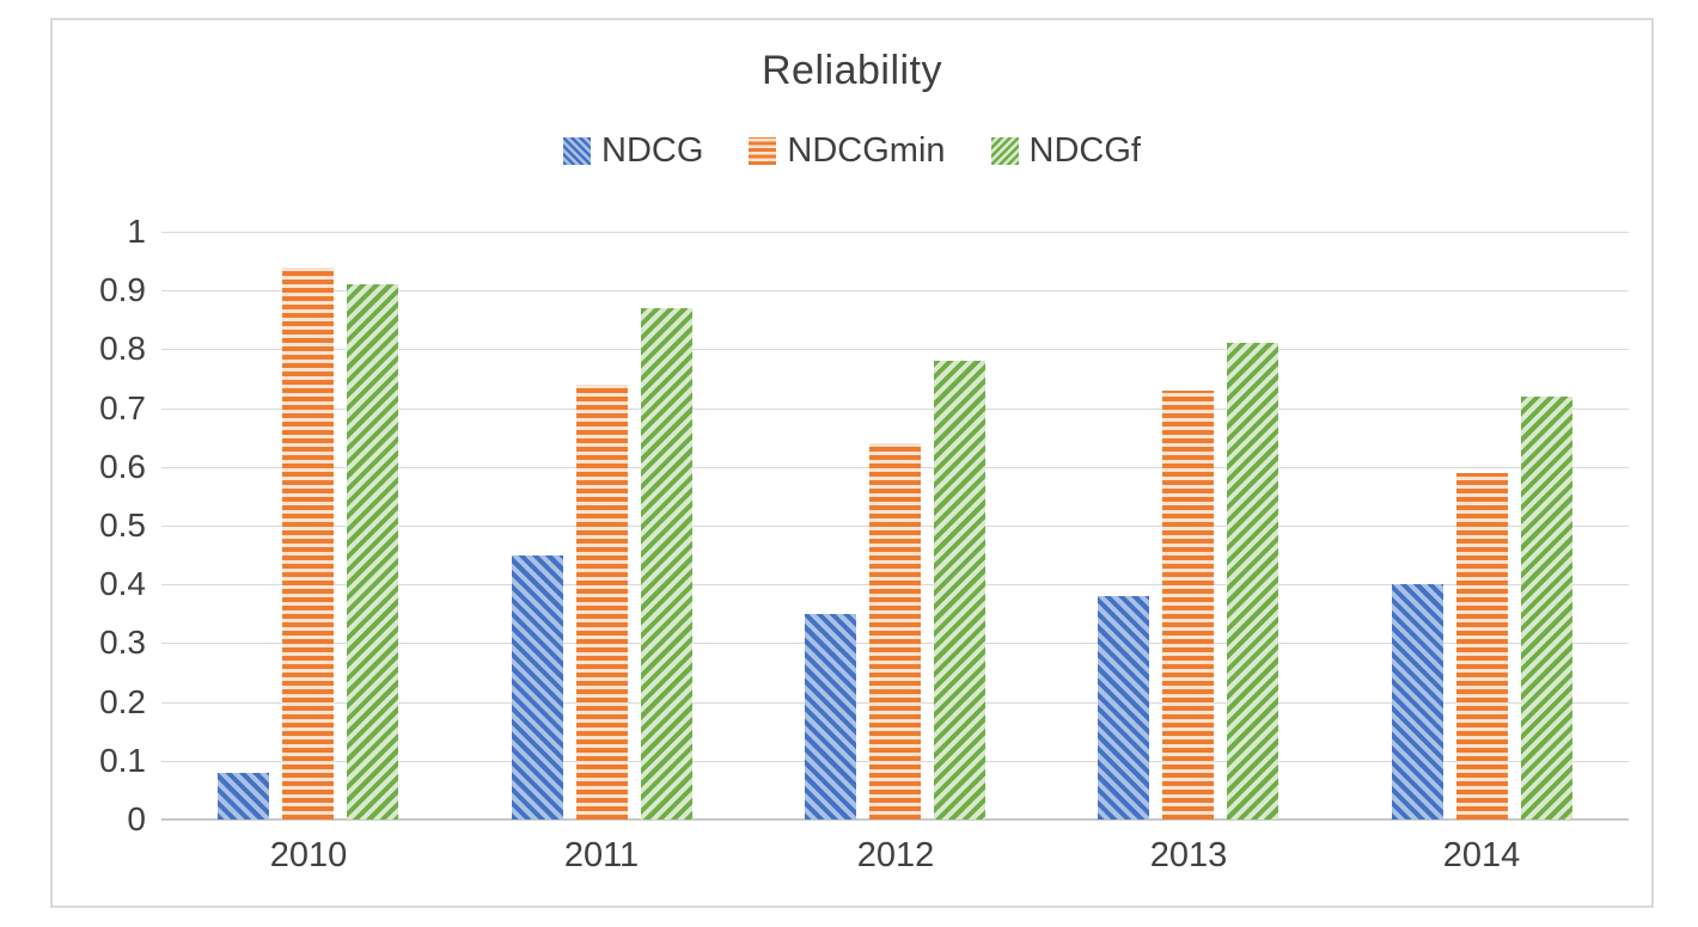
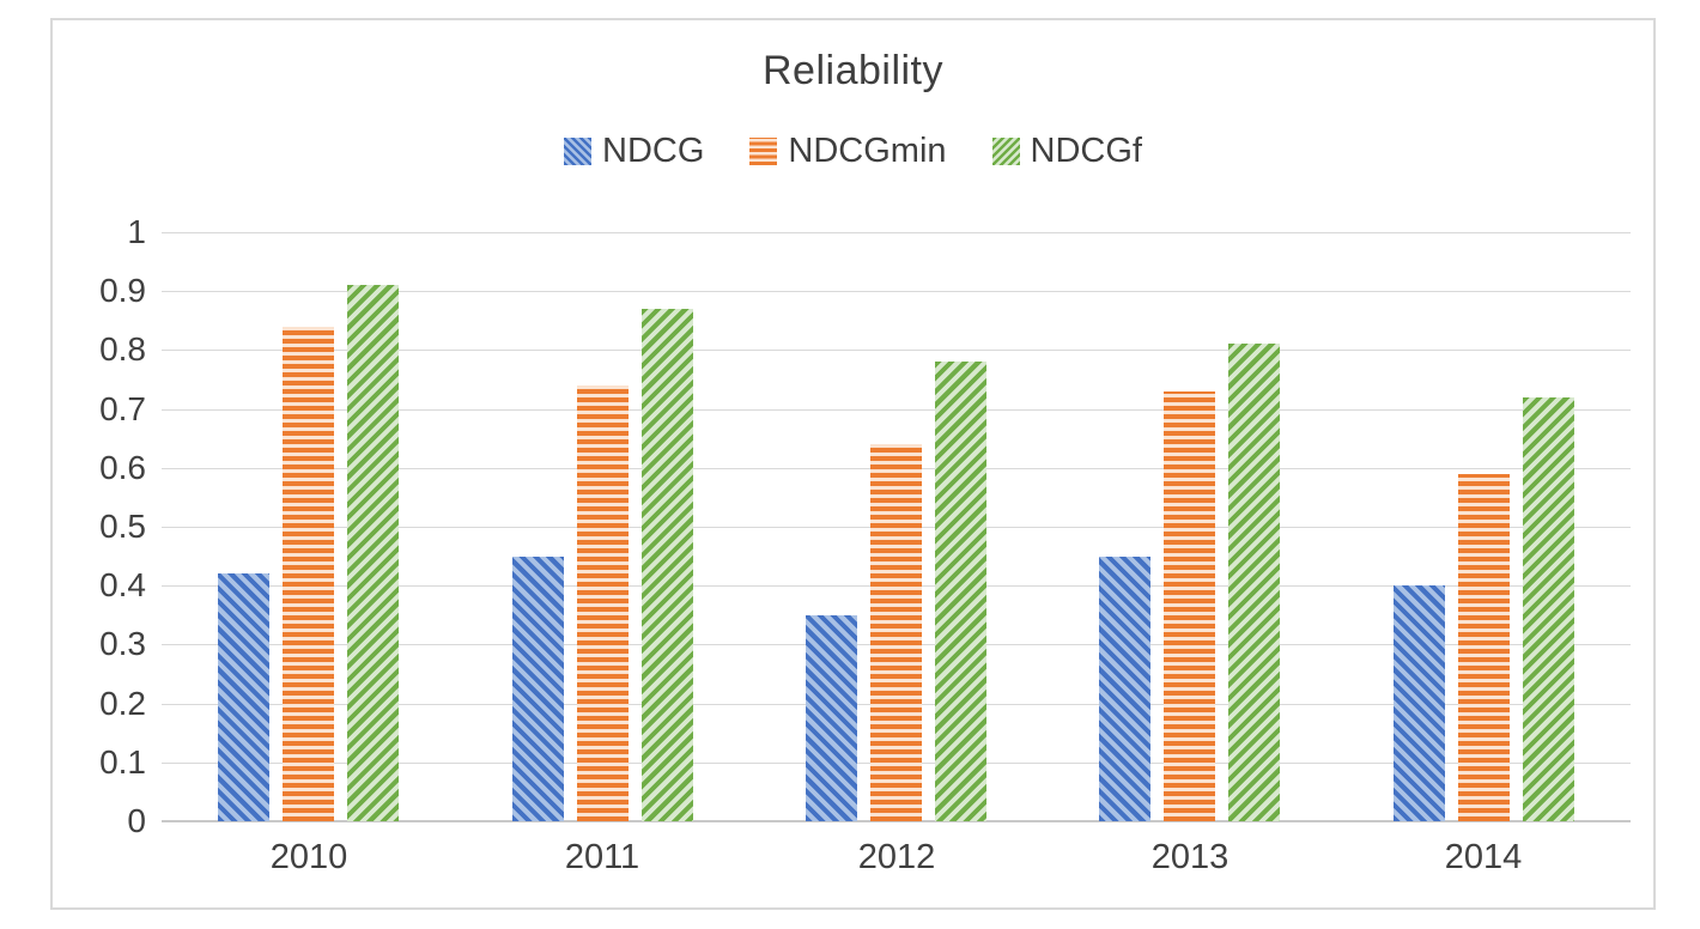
NDCG/2010: 0.08 -> 0.42
NDCGmin/2010: 0.94 -> 0.84
NDCG/2013: 0.38 -> 0.45
